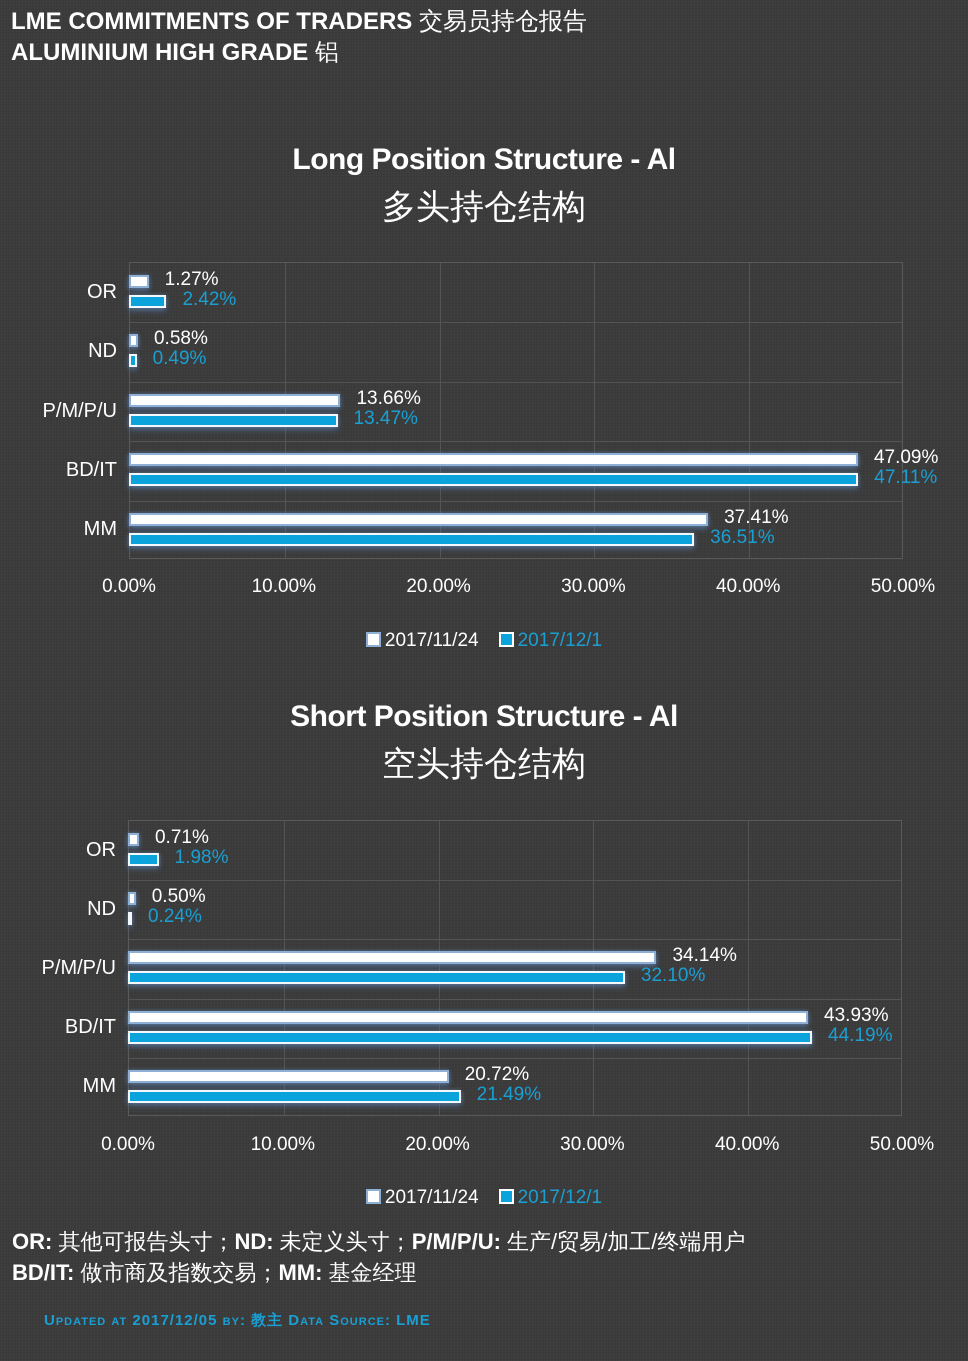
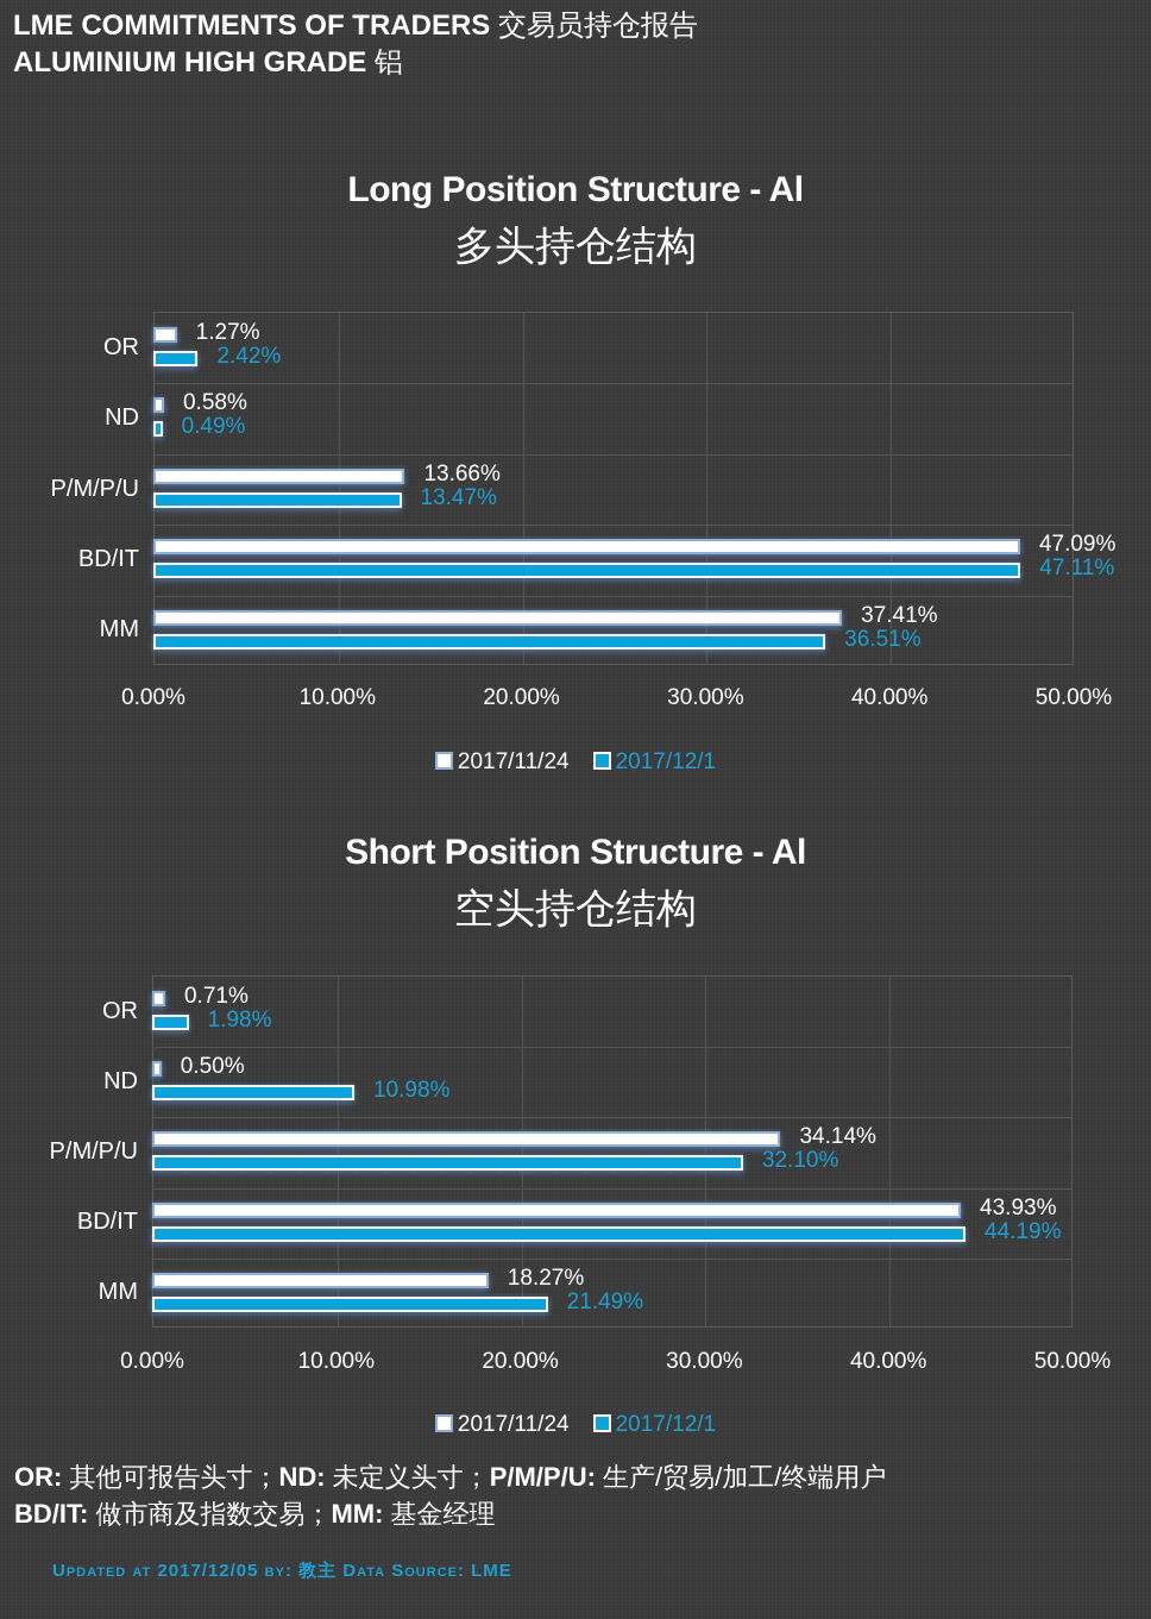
Short Position Structure - Al/2017/12/1/ND: 0.24% -> 10.98%
Short Position Structure - Al/2017/11/24/MM: 20.72% -> 18.27%
